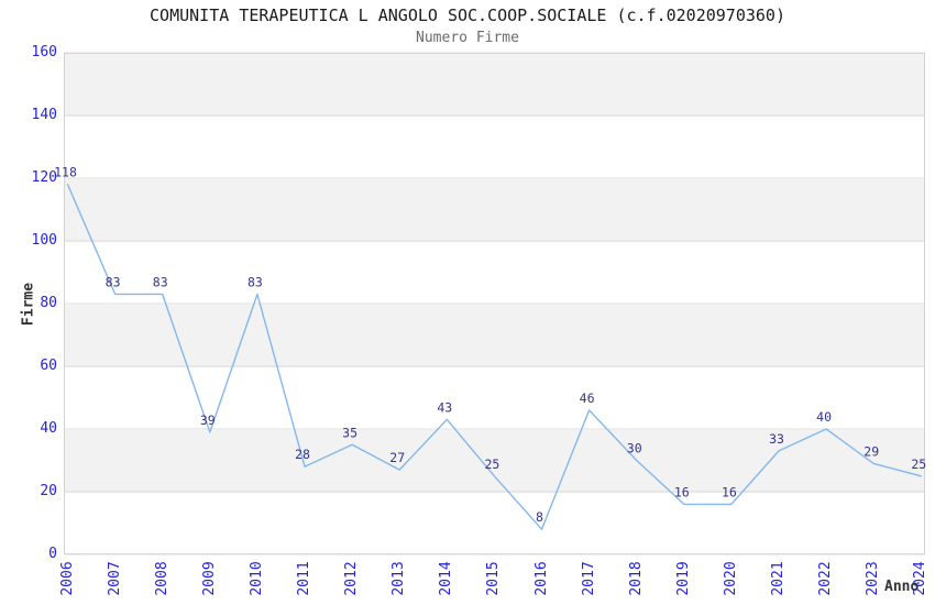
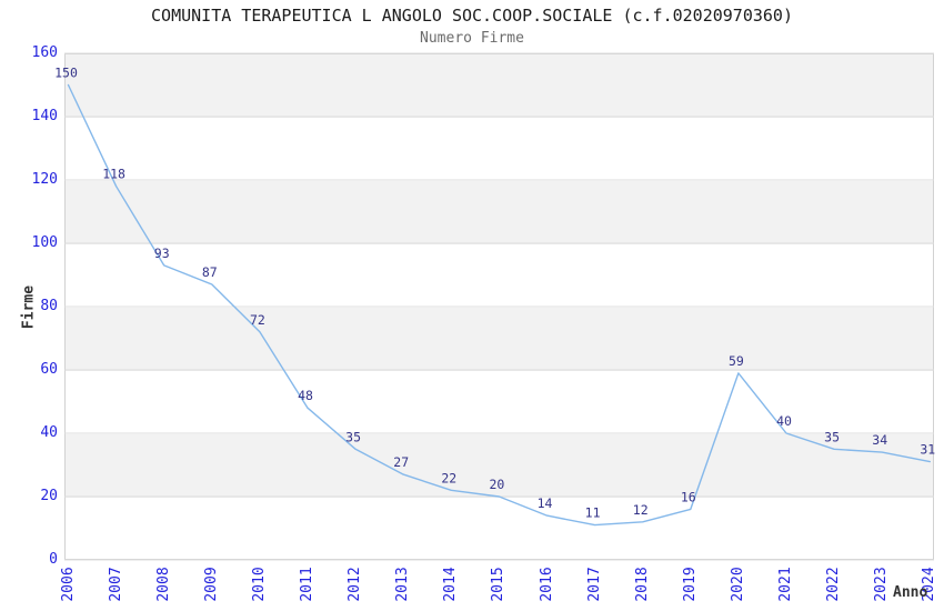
2006: 118 -> 150
2007: 83 -> 118
2008: 83 -> 93
2009: 39 -> 87
2010: 83 -> 72
2011: 28 -> 48
2014: 43 -> 22
2015: 25 -> 20
2016: 8 -> 14
2017: 46 -> 11
2018: 30 -> 12
2020: 16 -> 59
2021: 33 -> 40
2022: 40 -> 35
2023: 29 -> 34
2024: 25 -> 31
